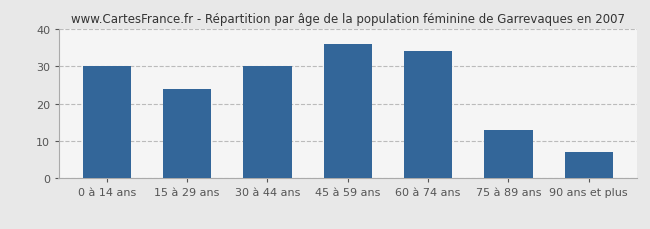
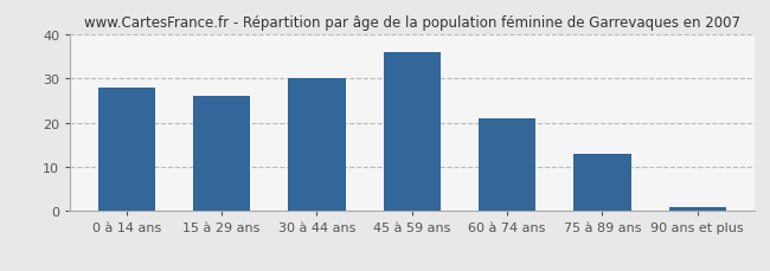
0 à 14 ans: 30 -> 28
15 à 29 ans: 24 -> 26
60 à 74 ans: 34 -> 21
90 ans et plus: 7 -> 1
